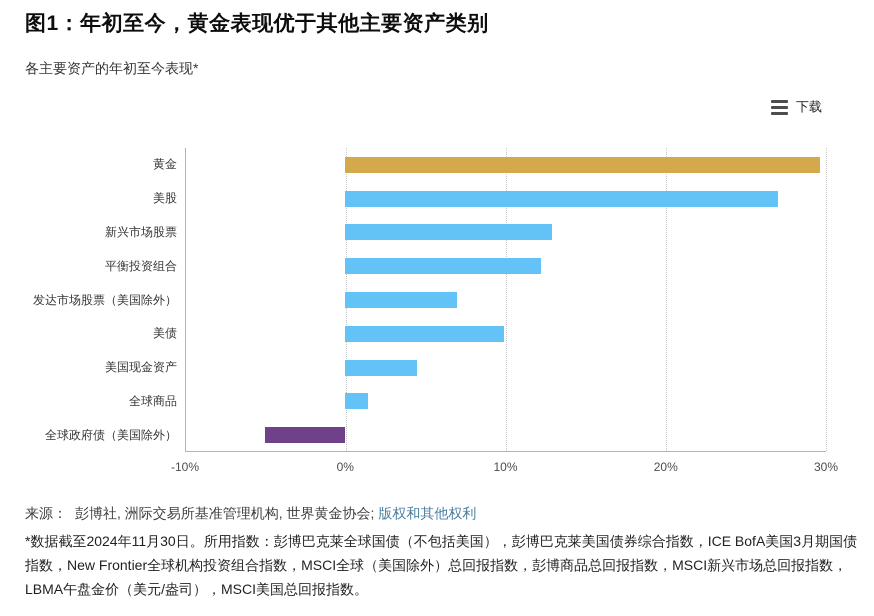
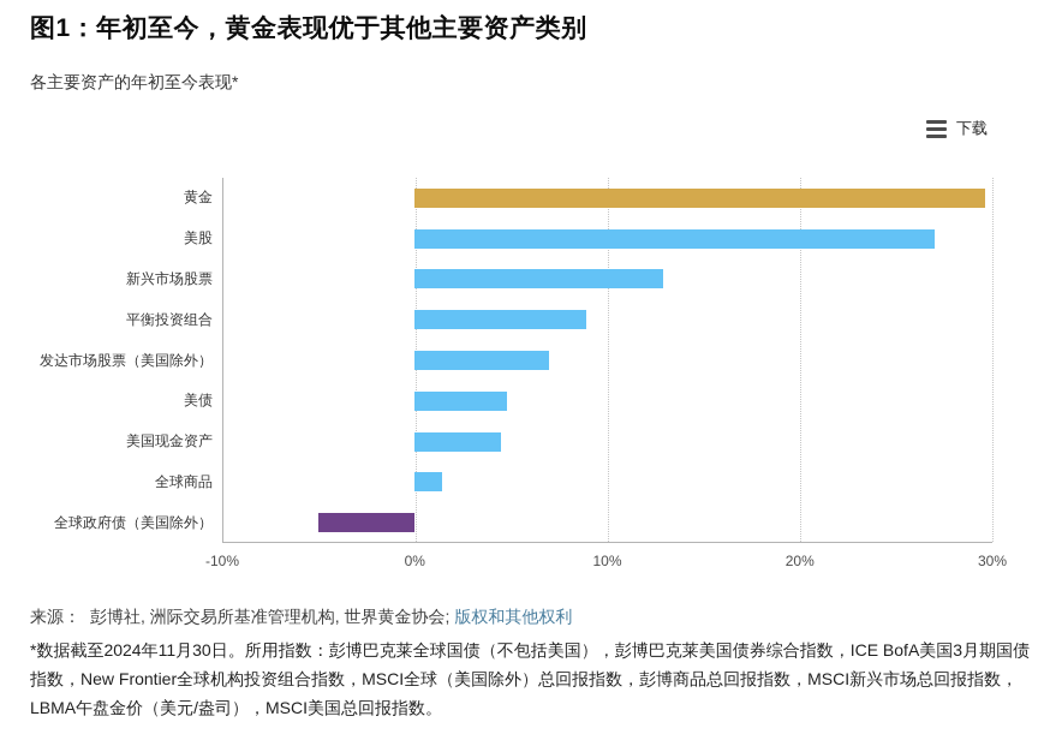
平衡投资组合: 12.2% -> 8.9%
美债: 9.9% -> 4.8%
